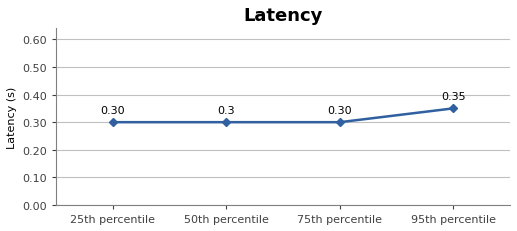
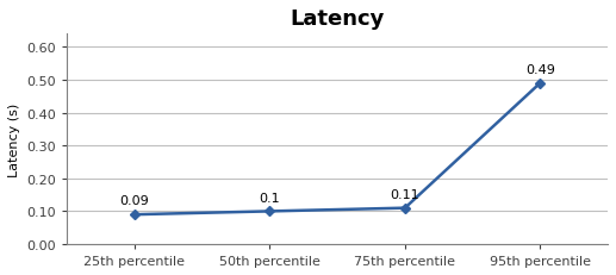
25th percentile: 0.3 -> 0.1
50th percentile: 0.3 -> 0.1
75th percentile: 0.30 -> 0.11
95th percentile: 0.35 -> 0.49
